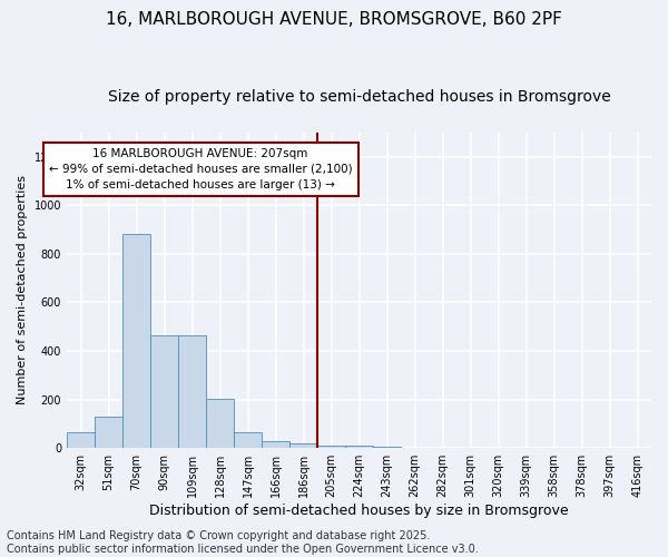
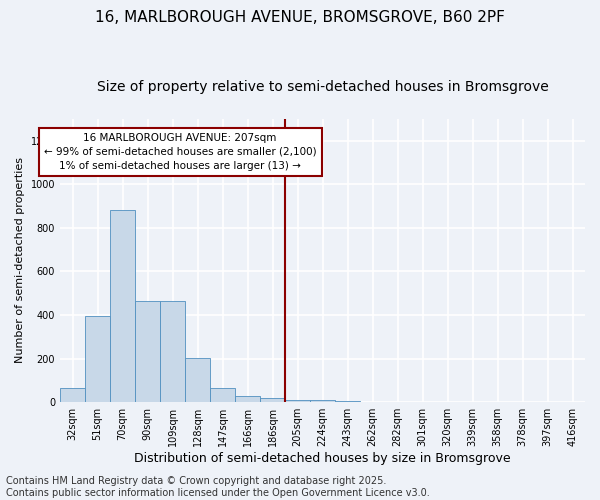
51sqm: 130 -> 395
